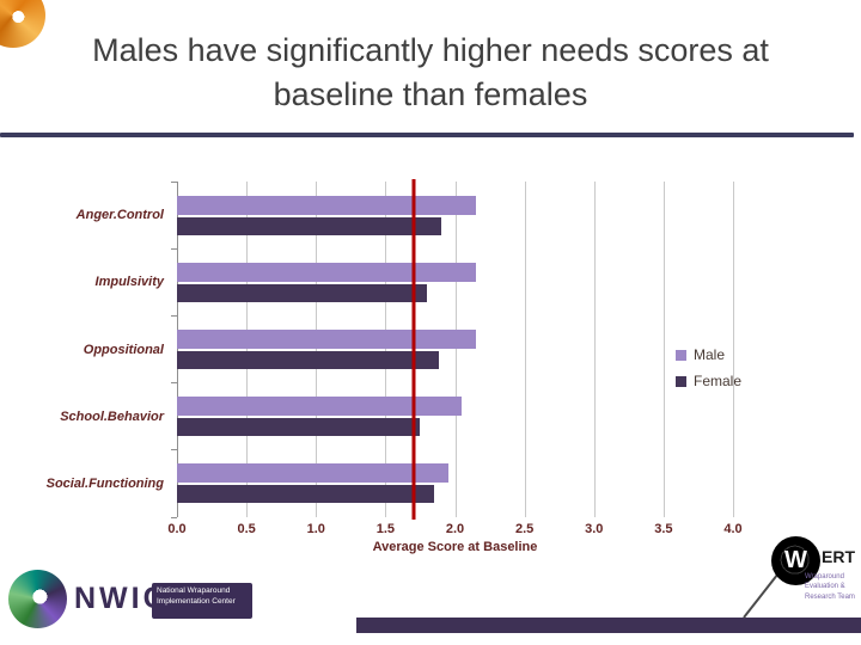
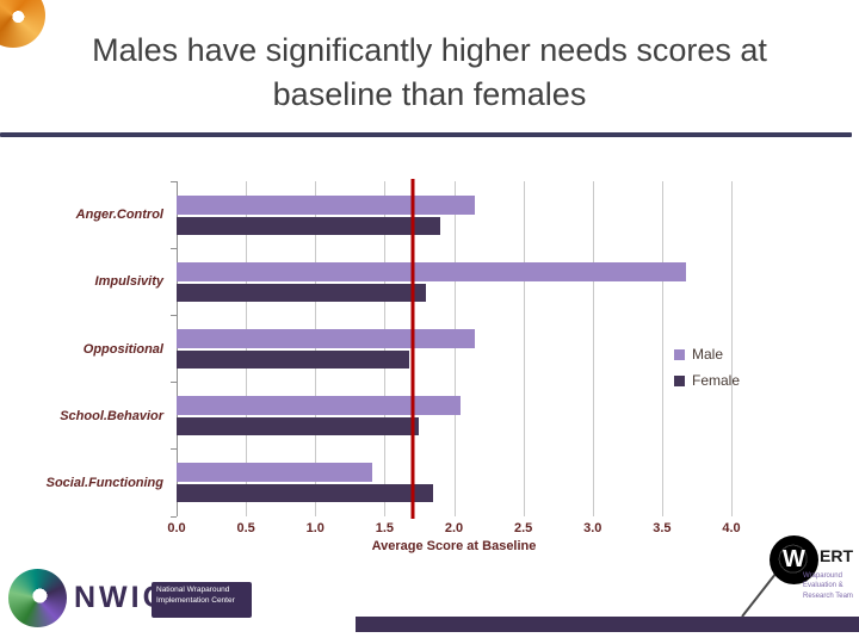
Male/Impulsivity: 2.15 -> 3.67
Female/Oppositional: 1.88 -> 1.68
Male/Social.Functioning: 1.95 -> 1.41
